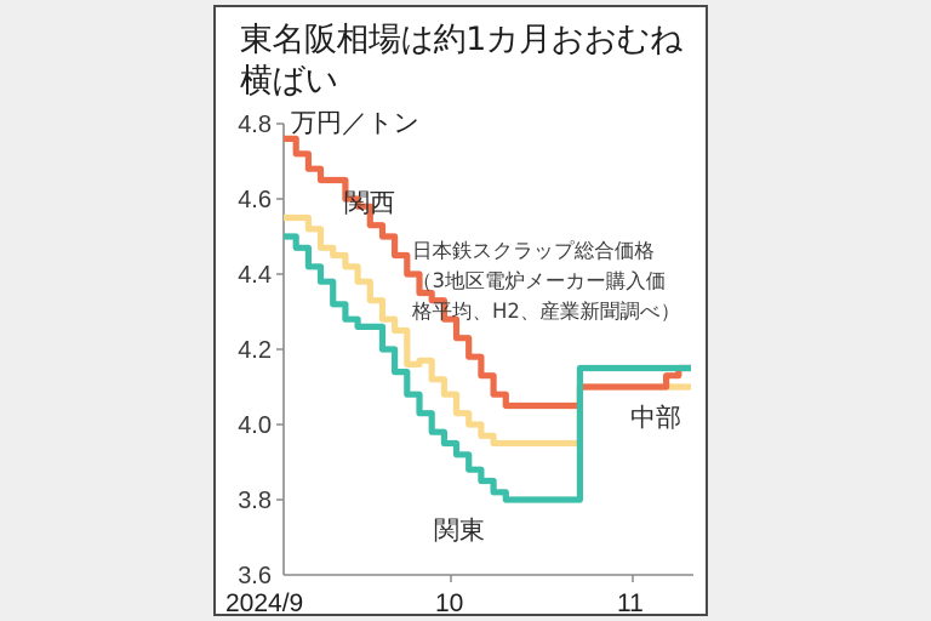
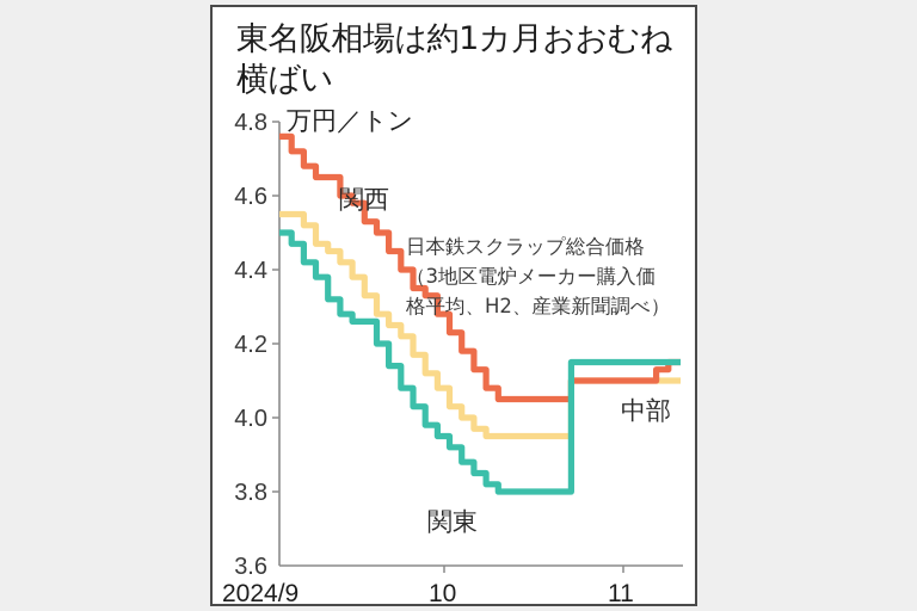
中部/10: 4.16 -> 4.22
